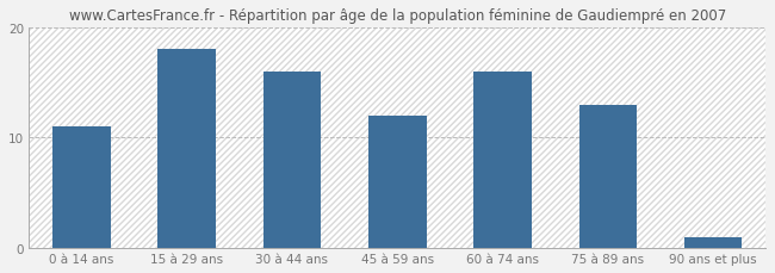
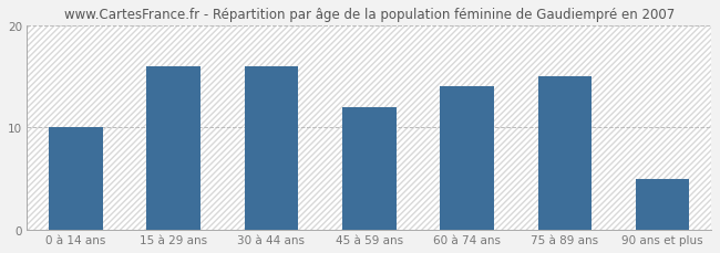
0 à 14 ans: 11 -> 10
15 à 29 ans: 18 -> 16
60 à 74 ans: 16 -> 14
75 à 89 ans: 13 -> 15
90 ans et plus: 1 -> 5
